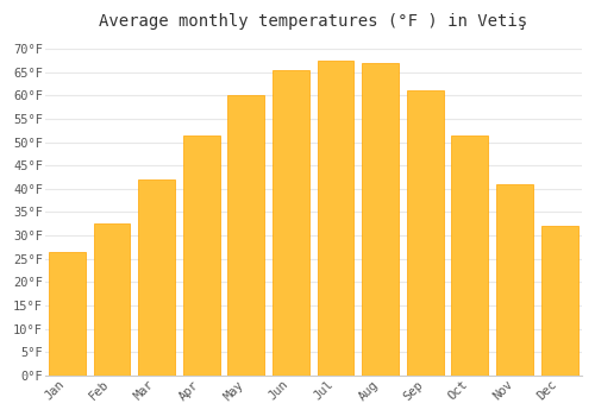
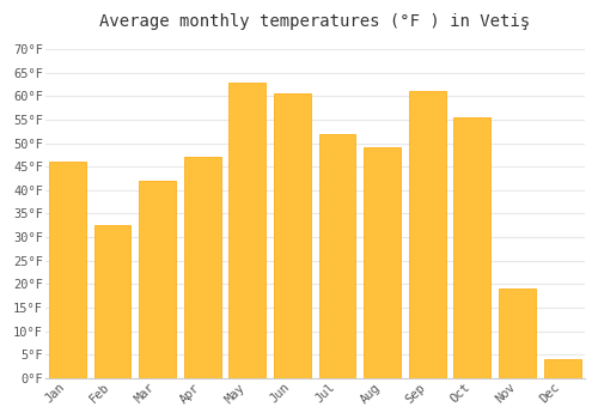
Jan: 26.5°F -> 46.0°F
Apr: 51.5°F -> 47.0°F
May: 60.0°F -> 63.0°F
Jun: 65.5°F -> 60.5°F
Jul: 67.5°F -> 52.0°F
Aug: 67.0°F -> 49.0°F
Oct: 51.5°F -> 55.5°F
Nov: 41.0°F -> 19.0°F
Dec: 32.0°F -> 4.0°F
